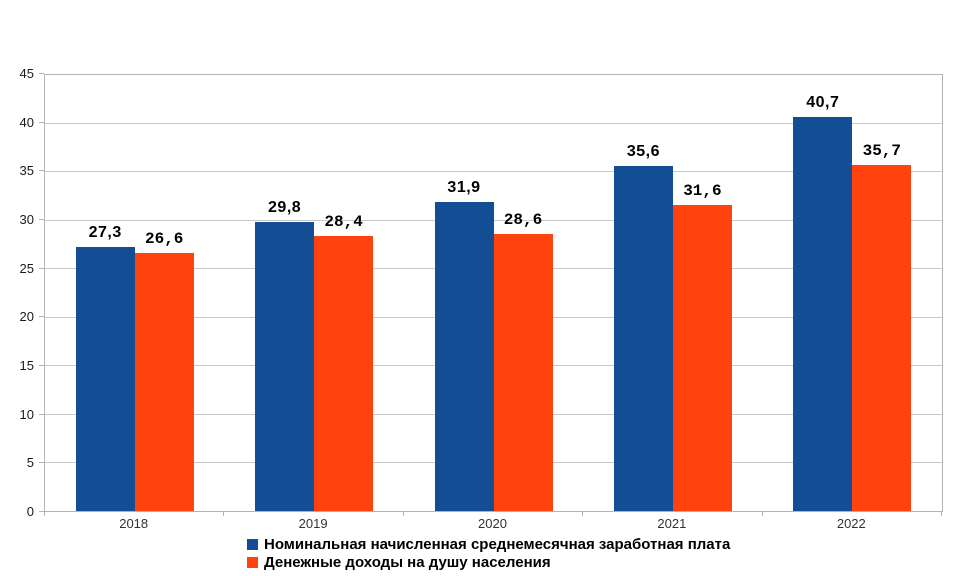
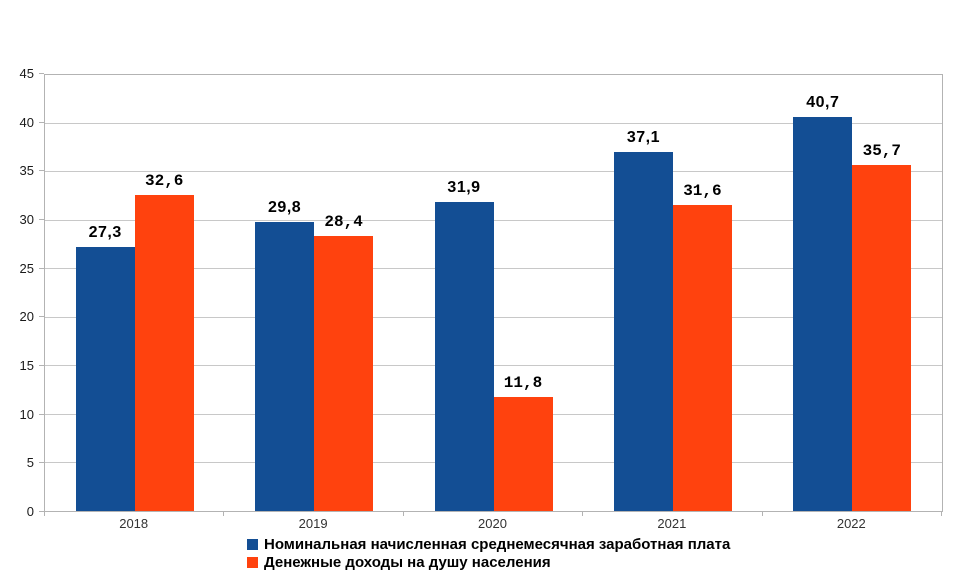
Денежные доходы на душу населения/2018: 26,6 -> 32,6
Денежные доходы на душу населения/2020: 28,6 -> 11,8
Номинальная начисленная среднемесячная заработная плата/2021: 35,6 -> 37,1
